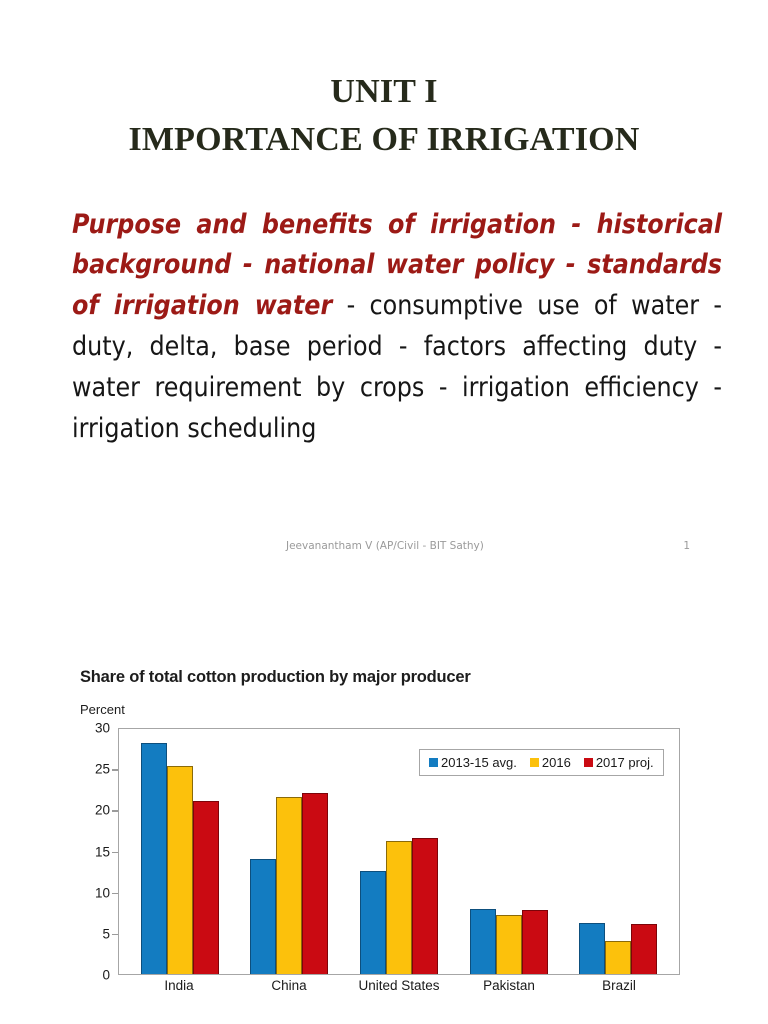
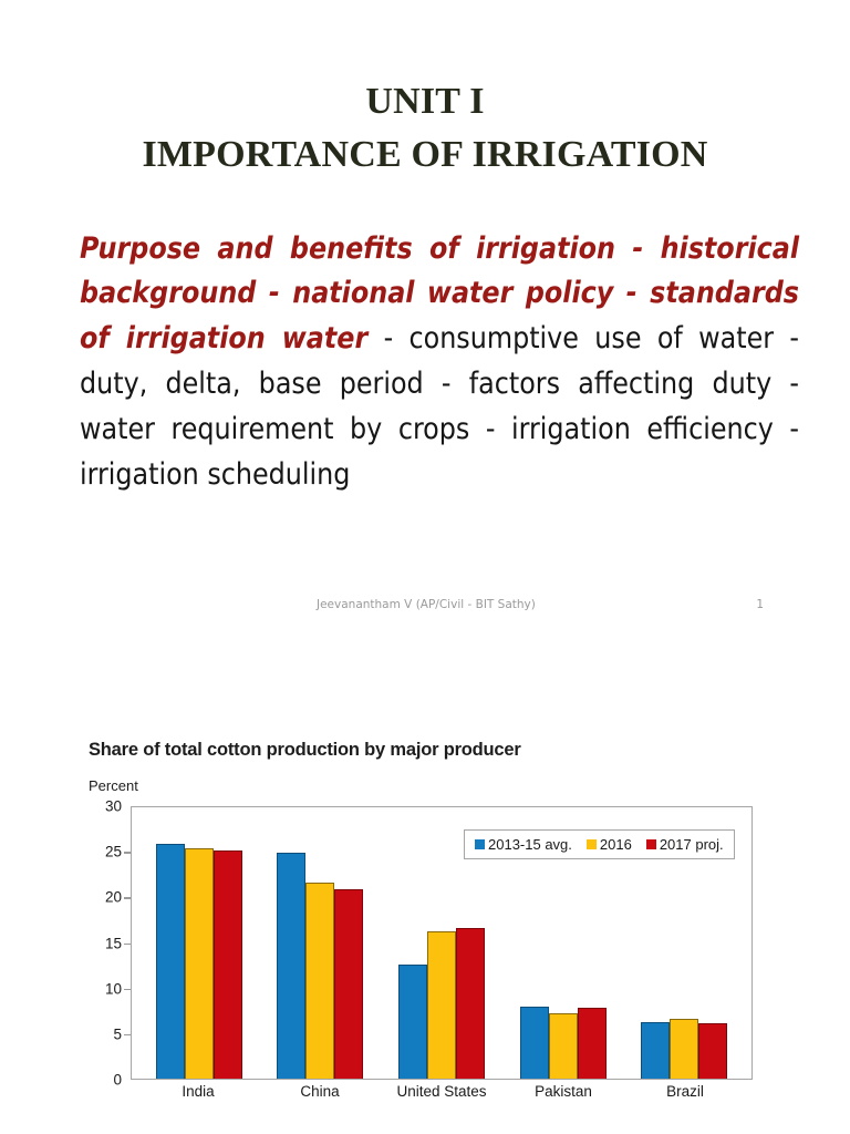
2013-15 avg./India: 28 -> 26
2017 proj./India: 21 -> 25
2013-15 avg./China: 14 -> 25
2017 proj./China: 22 -> 21
2016/Brazil: 4 -> 6
